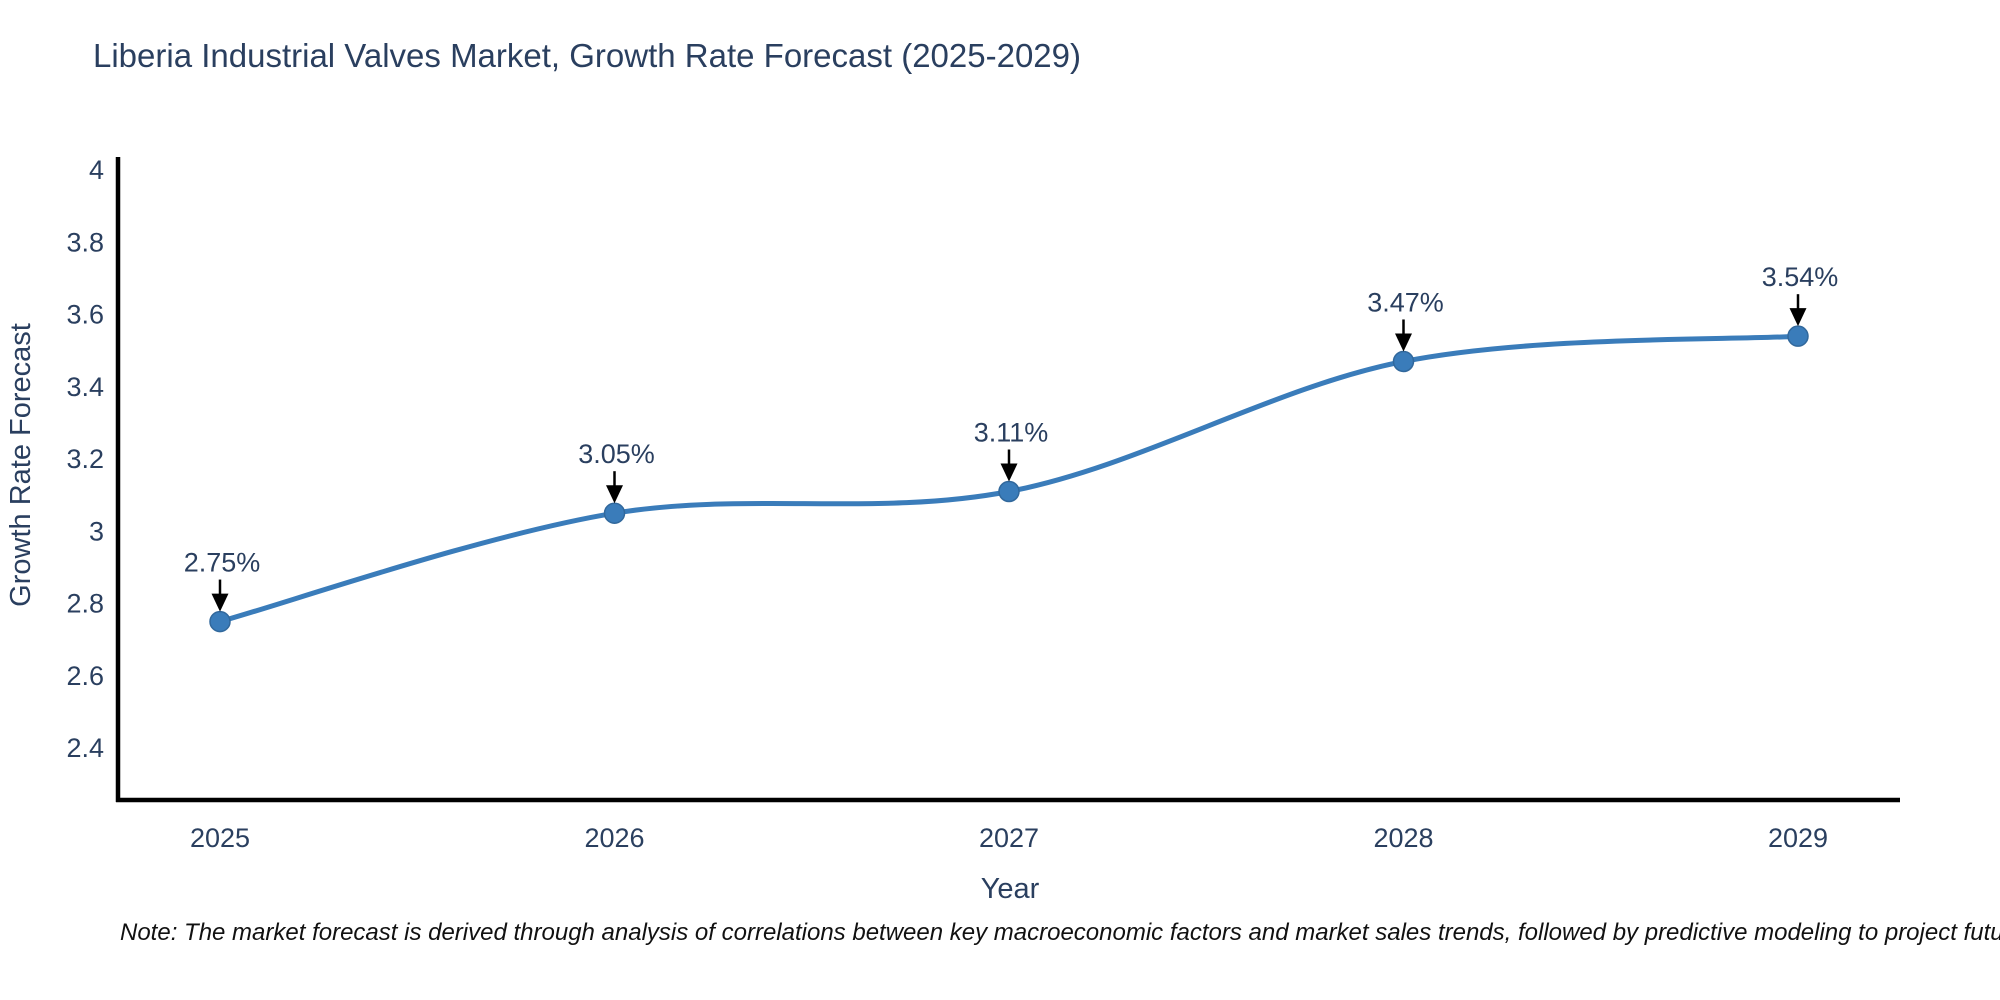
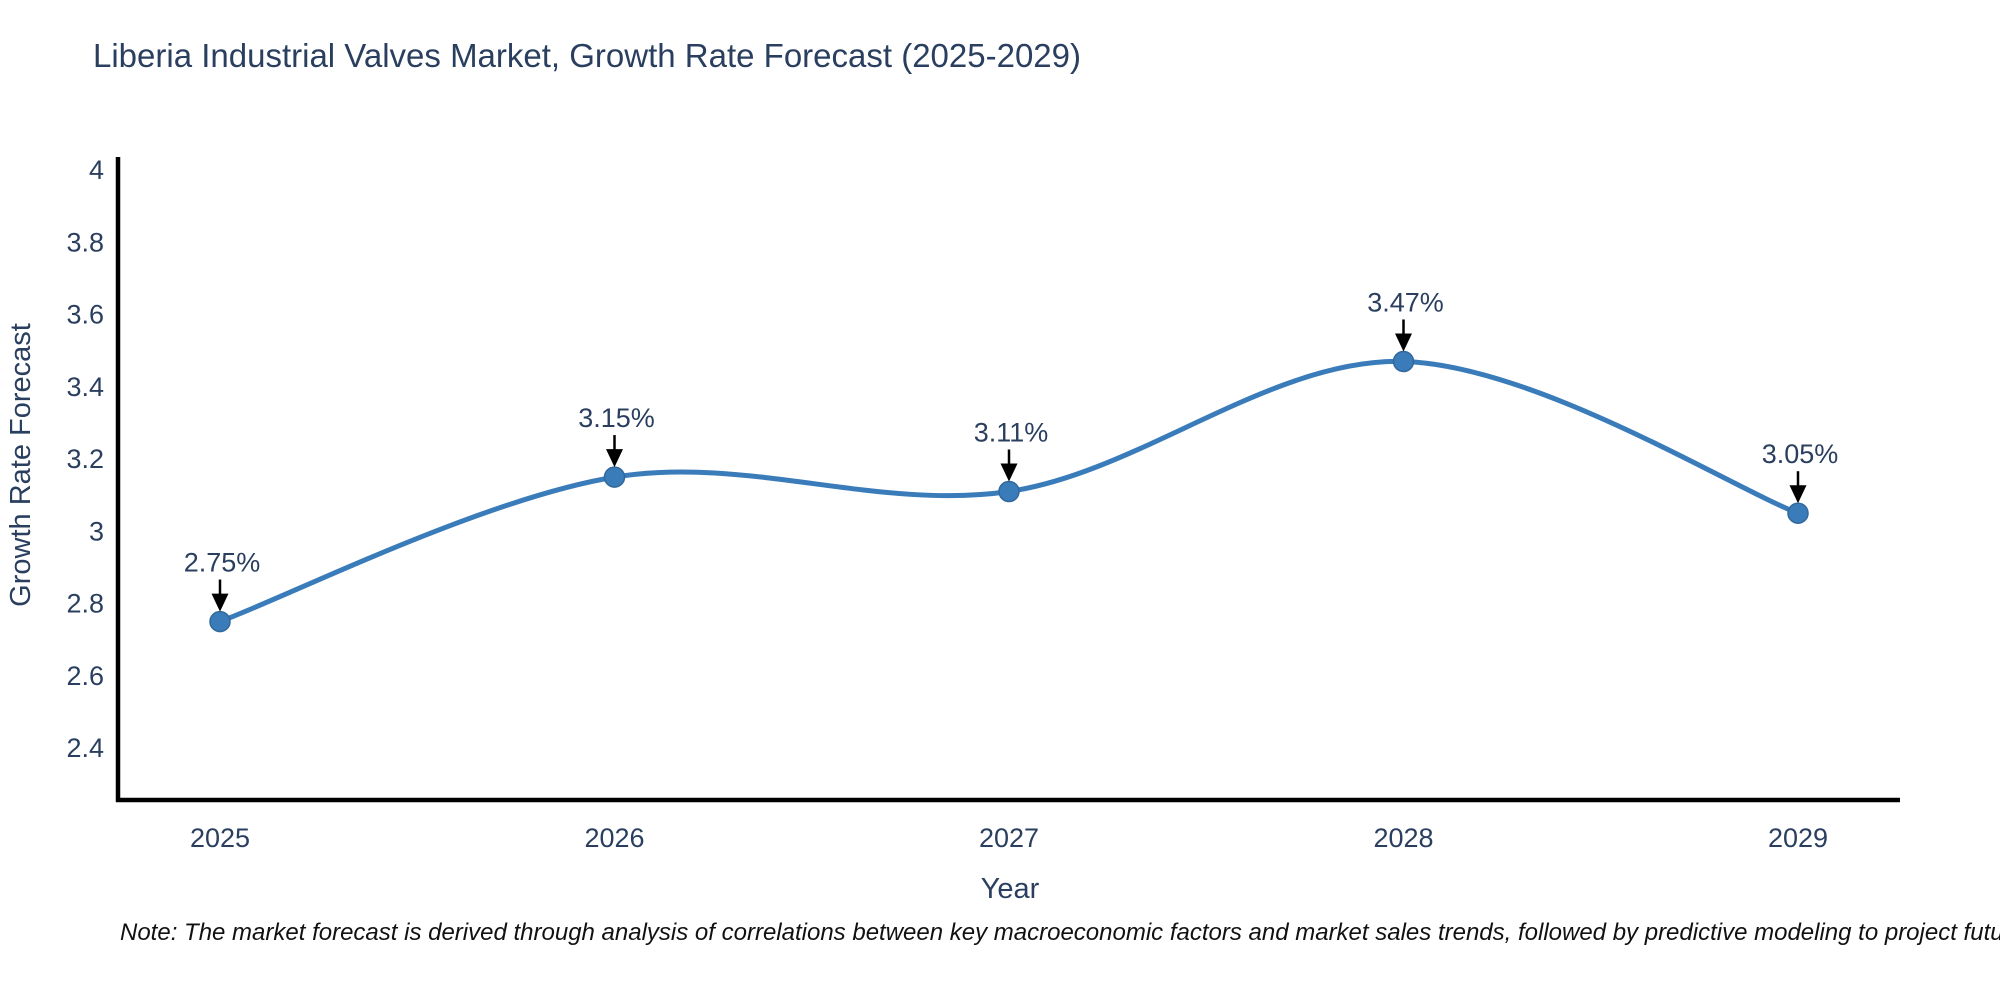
2026: 3.05% -> 3.15%
2029: 3.54% -> 3.05%
